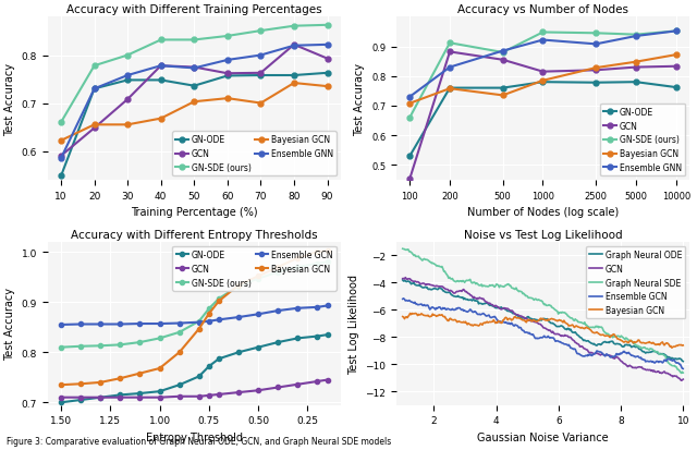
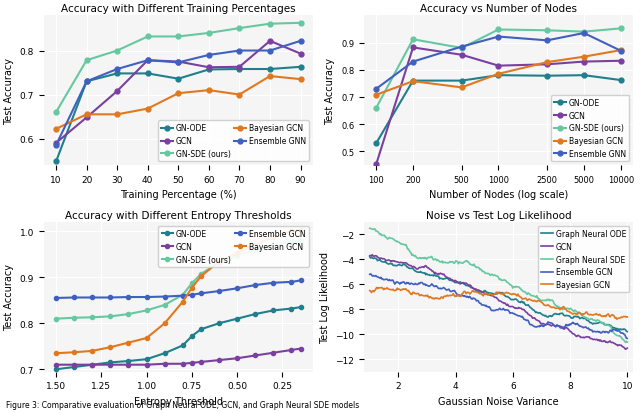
Accuracy with Different Training Percentages/Ensemble GNN/80: 0.820 -> 0.800
Accuracy vs Number of Nodes/Ensemble GNN/10000: 0.952 -> 0.870
